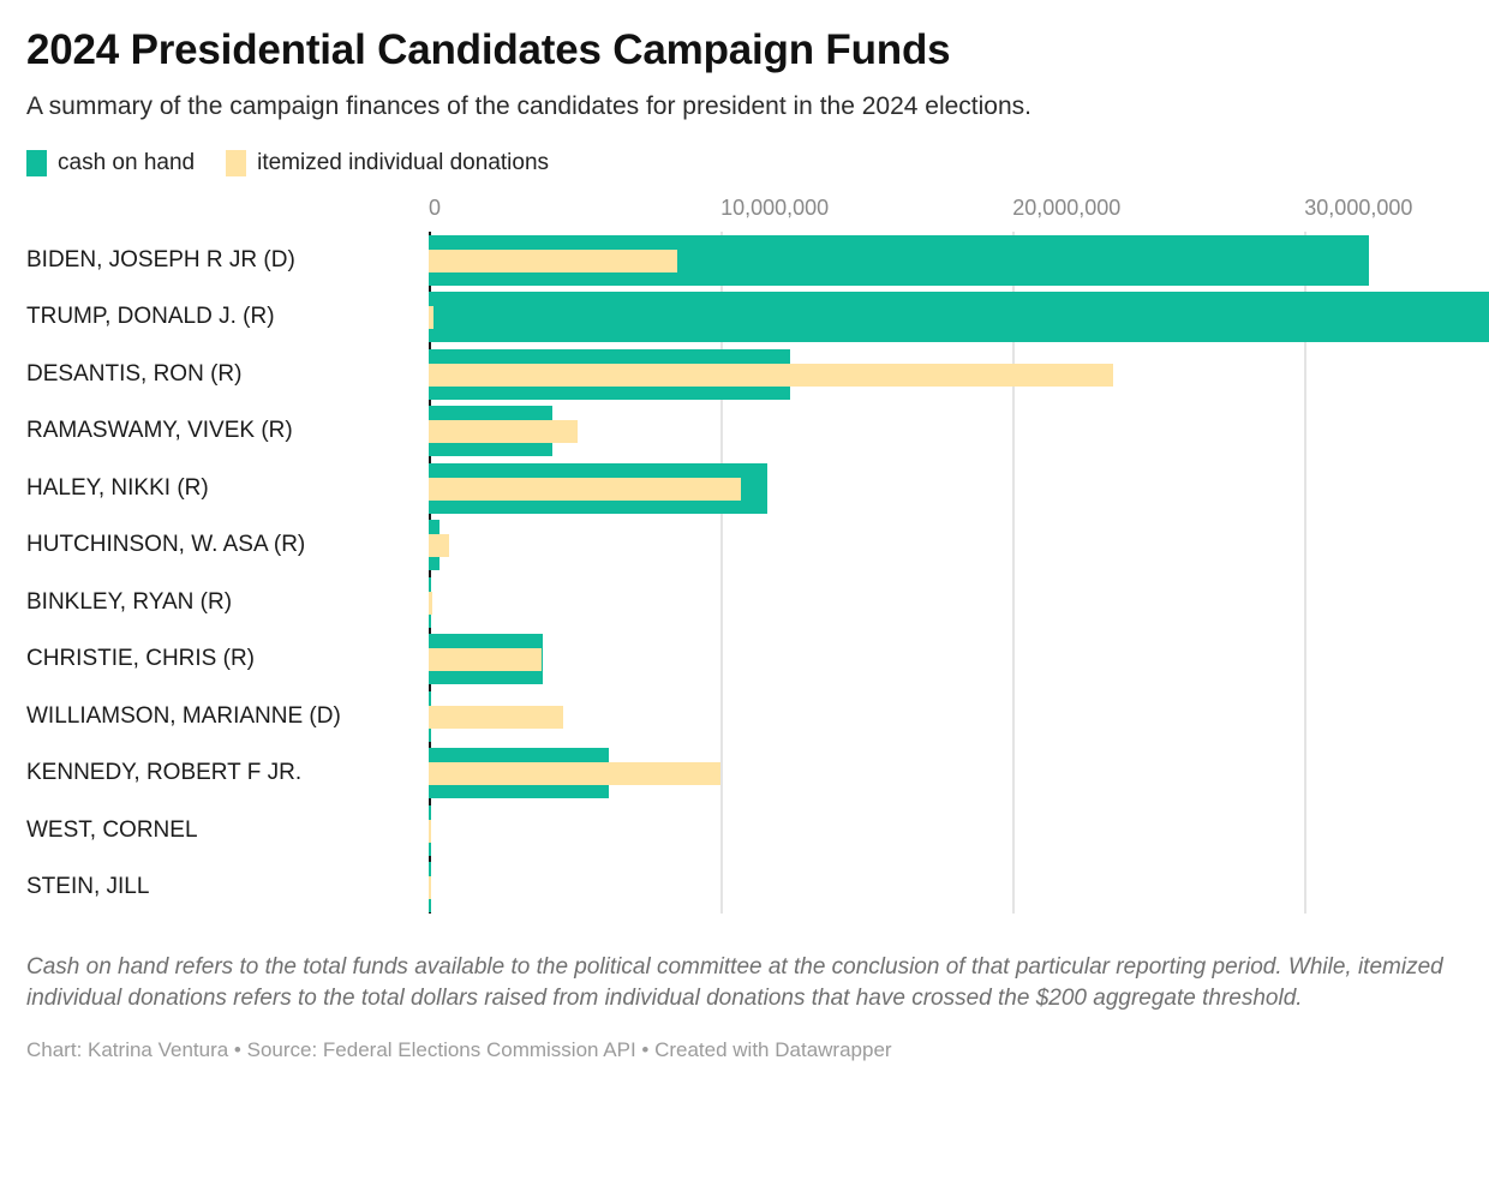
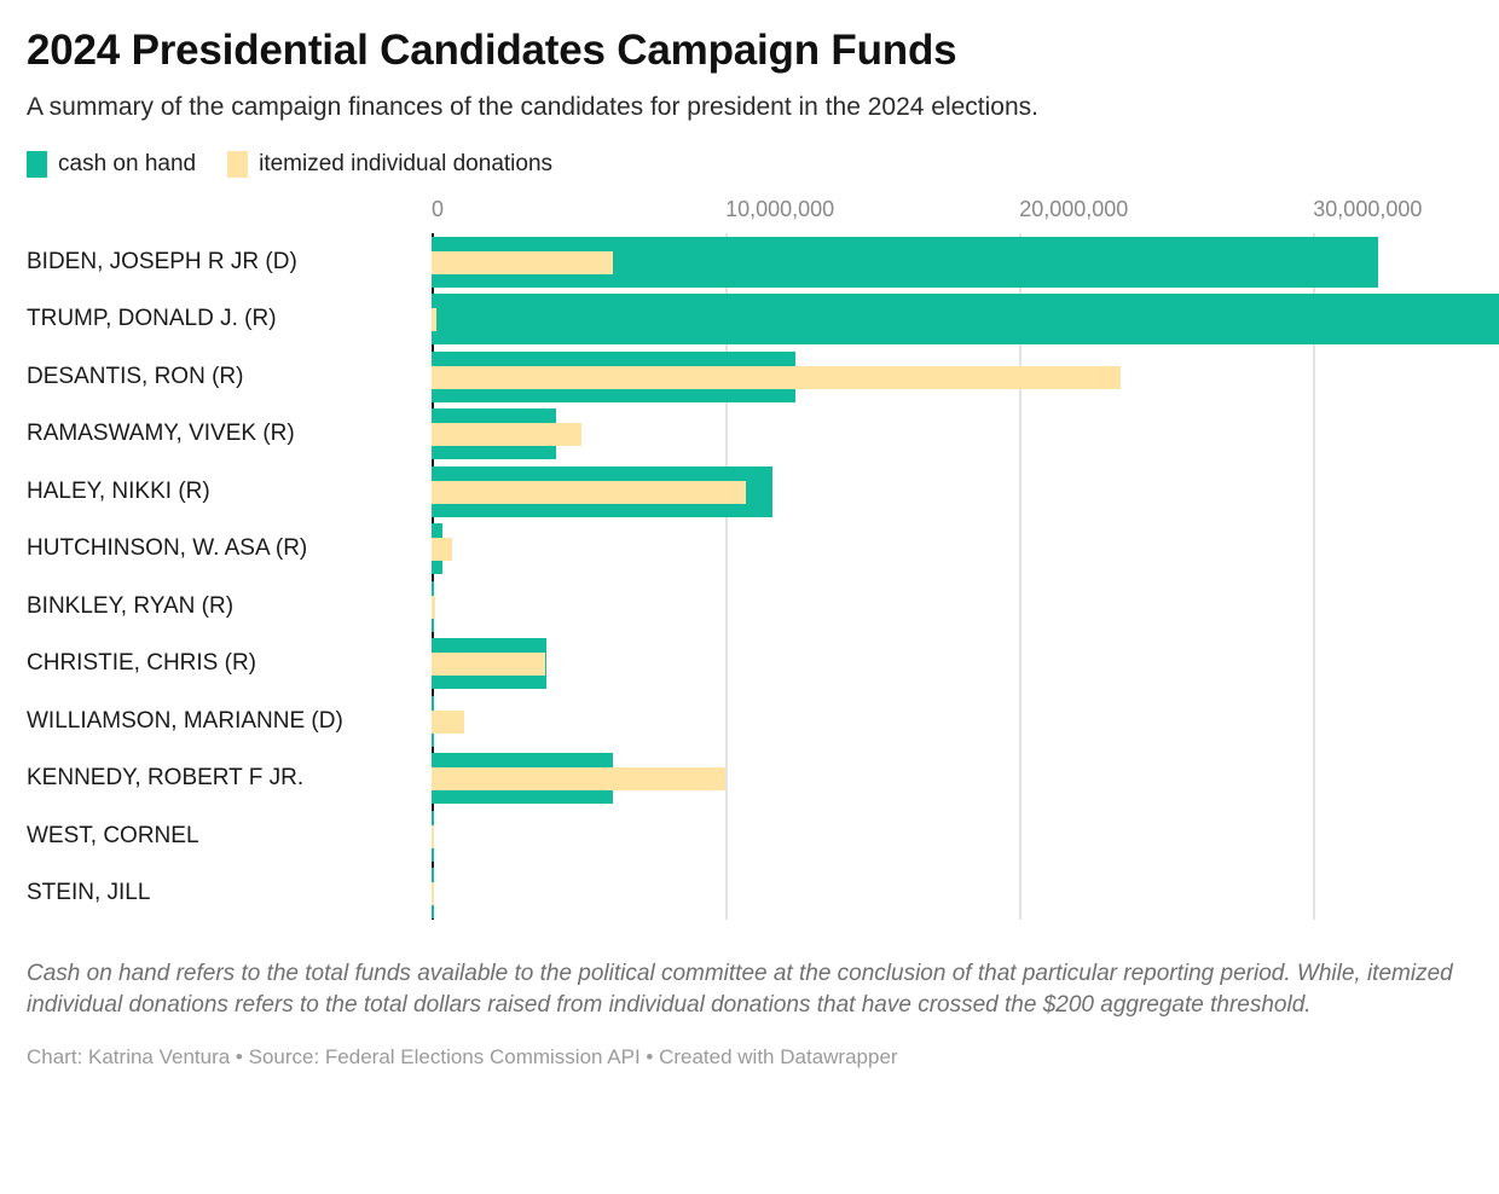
itemized individual donations/BIDEN, JOSEPH R JR (D): 8500000 -> 6200000
itemized individual donations/WILLIAMSON, MARIANNE (D): 4600000 -> 1100000
